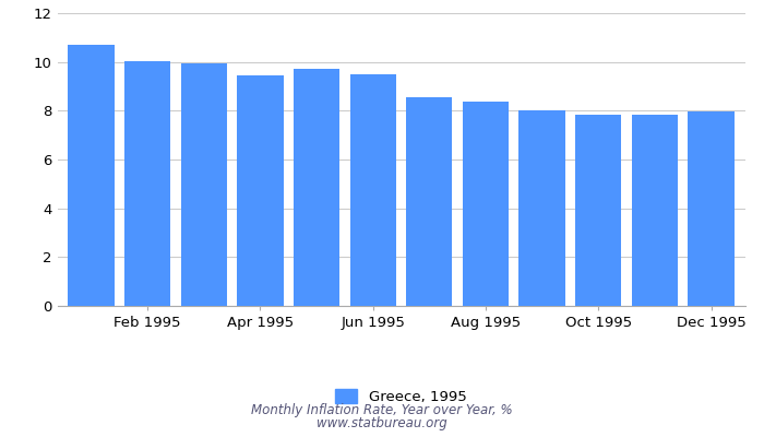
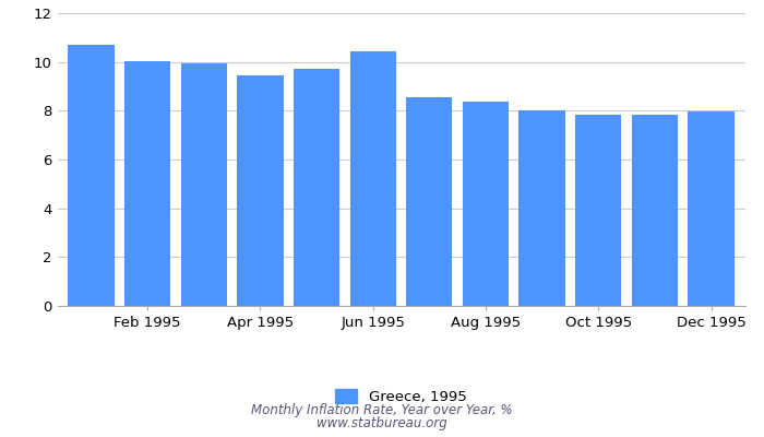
Jun 1995: 9.50 -> 10.45
